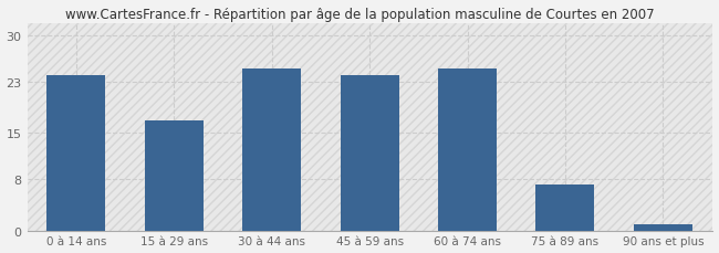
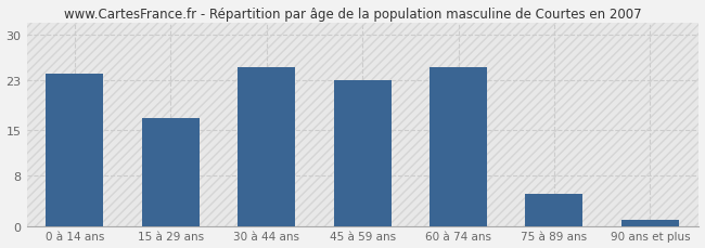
45 à 59 ans: 24 -> 23
75 à 89 ans: 7 -> 5
